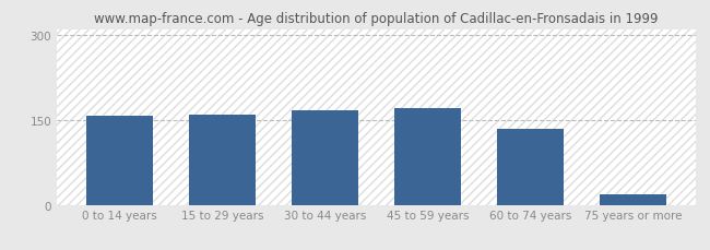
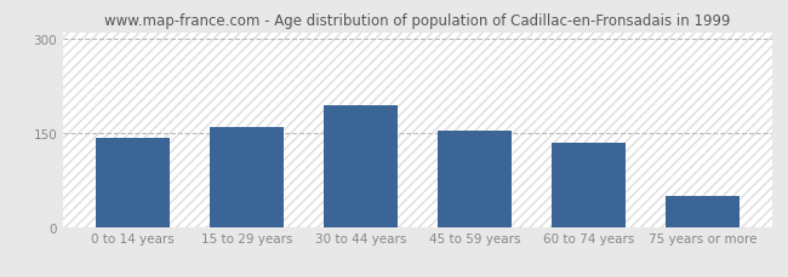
0 to 14 years: 157 -> 142
30 to 44 years: 167 -> 194
45 to 59 years: 170 -> 154
75 years or more: 18 -> 50
